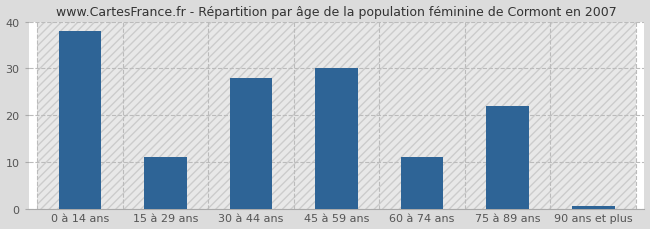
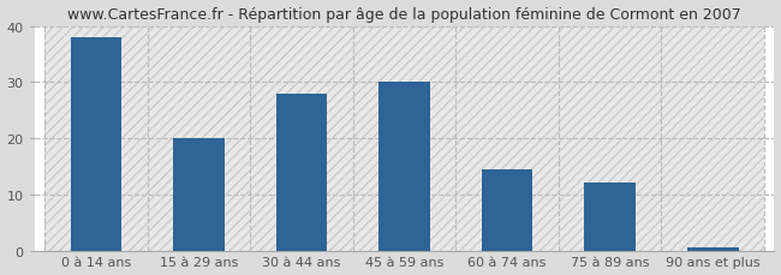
15 à 29 ans: 11.0 -> 20.0
60 à 74 ans: 11.0 -> 14.5
75 à 89 ans: 22.0 -> 12.0
